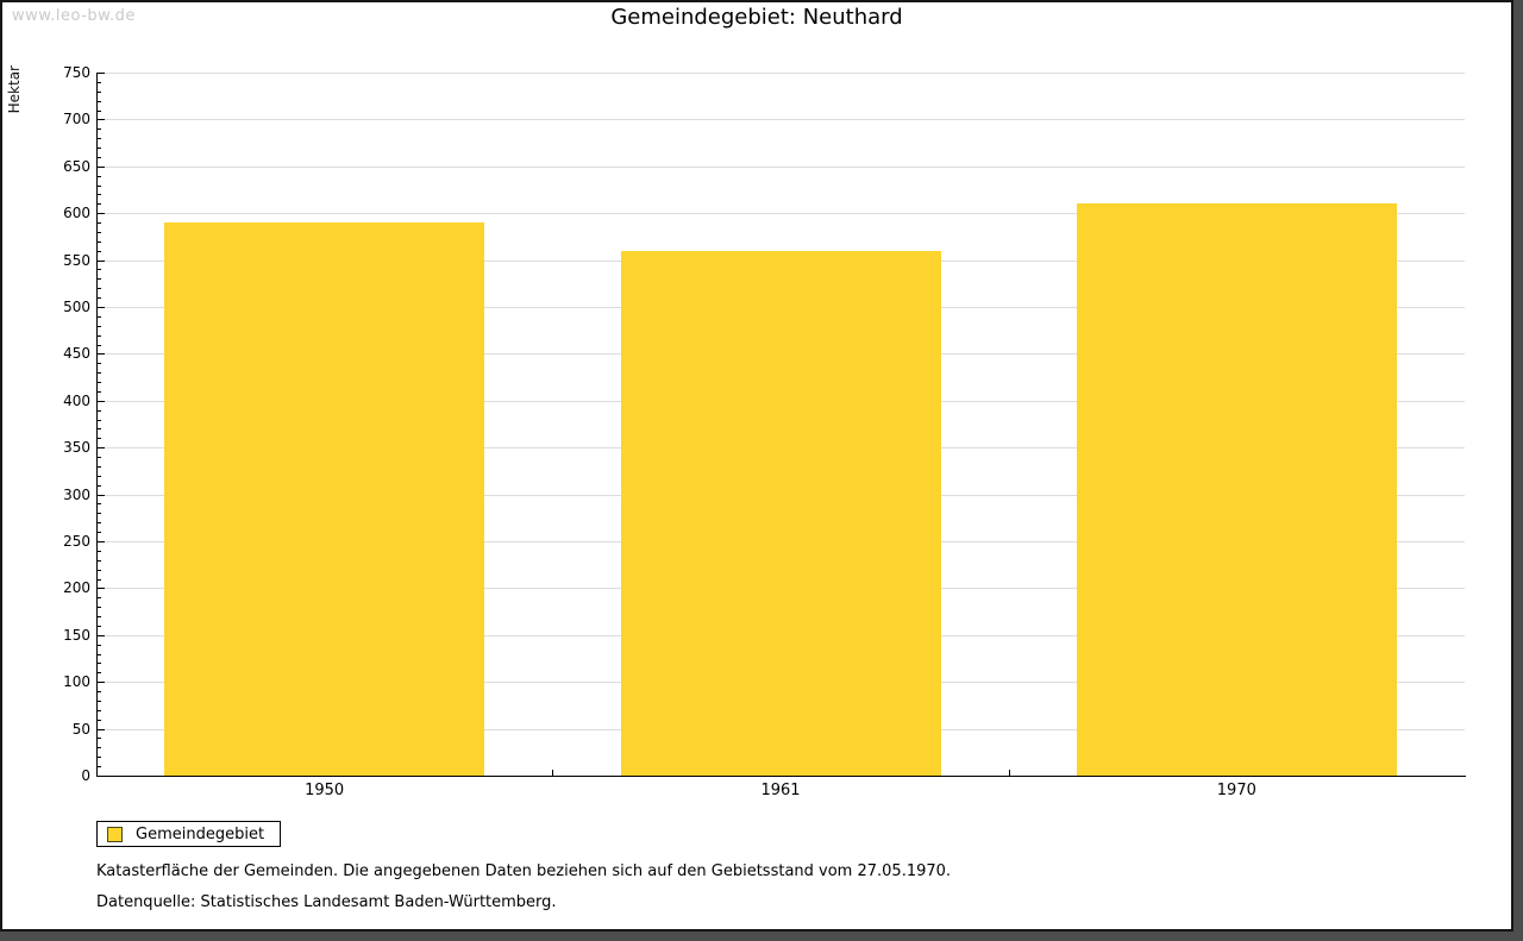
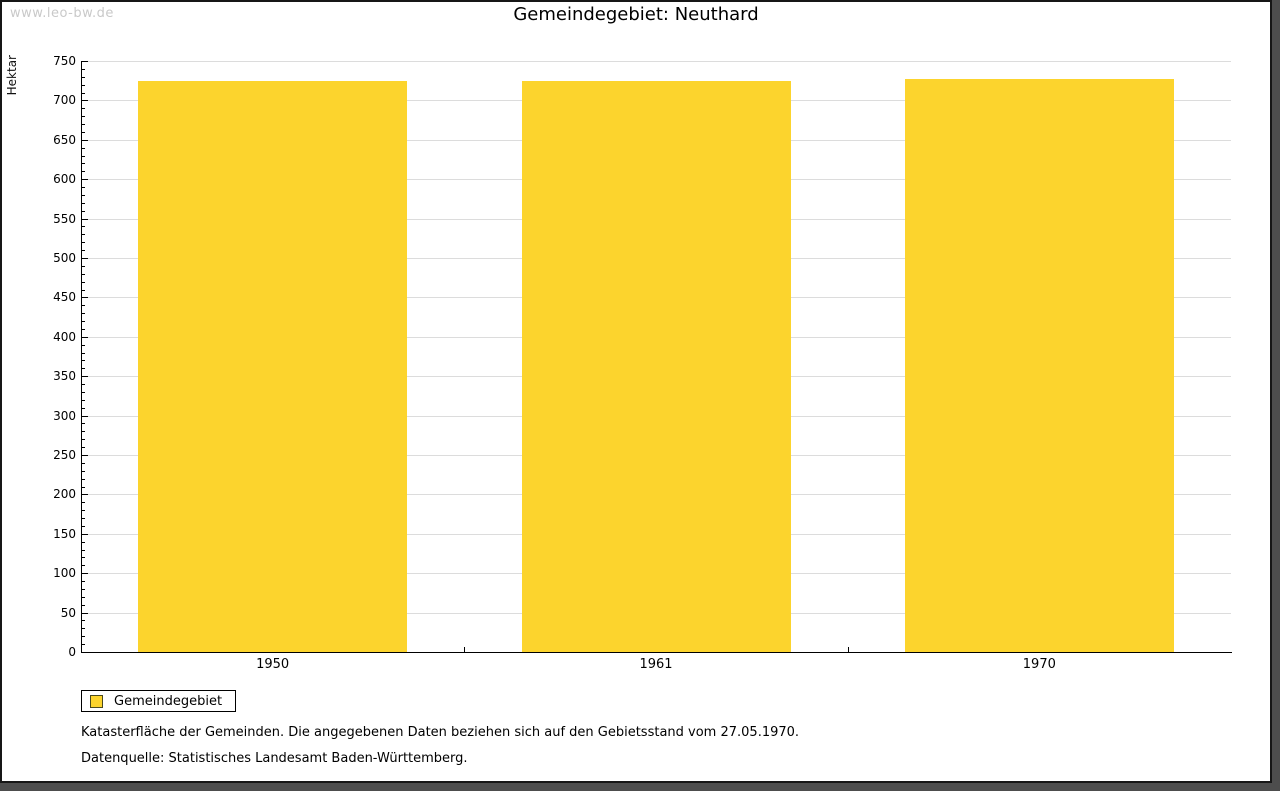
1950: 590 -> 720
1961: 560 -> 720
1970: 610 -> 730
